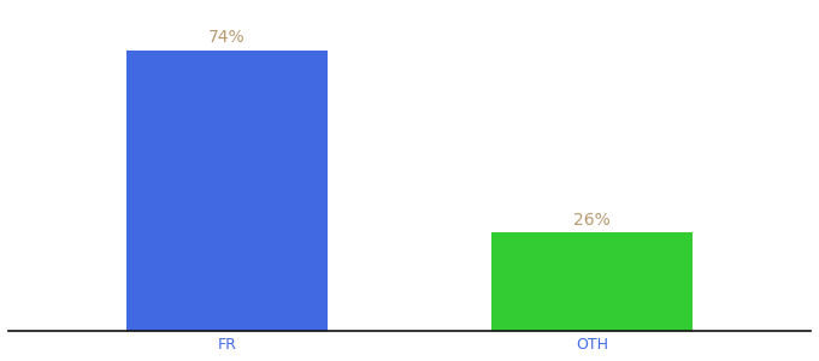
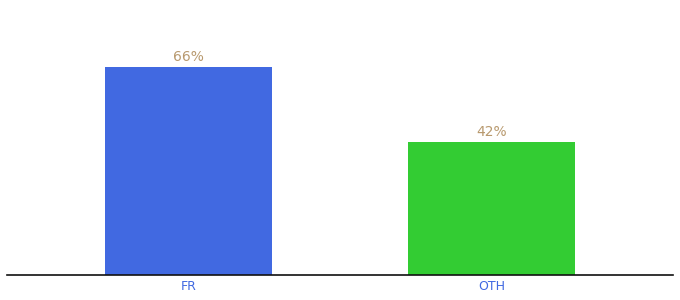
FR: 74% -> 66%
OTH: 26% -> 42%
